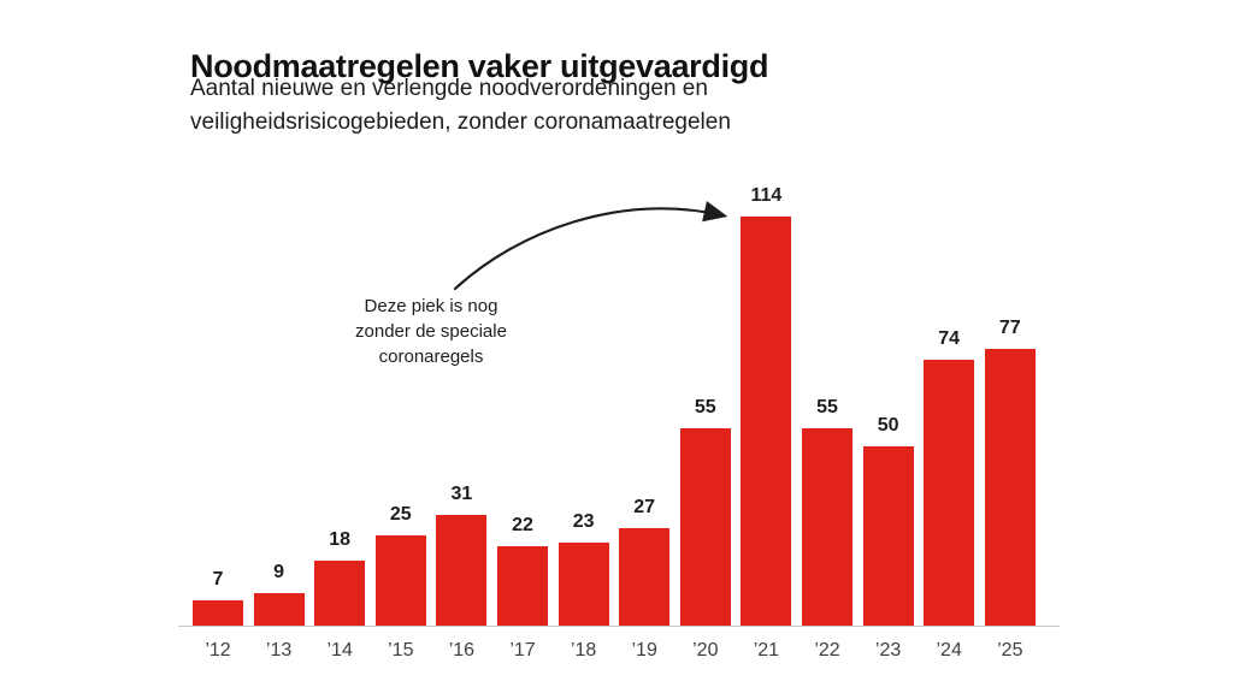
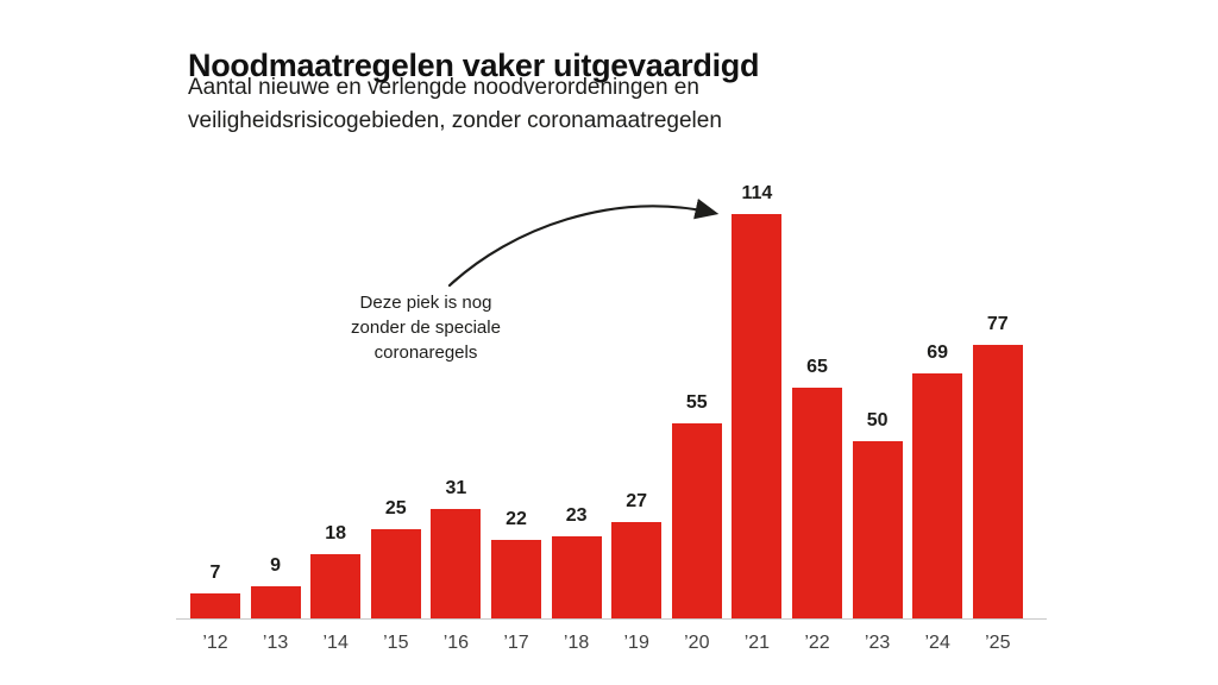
’22: 55 -> 65
’24: 74 -> 69
